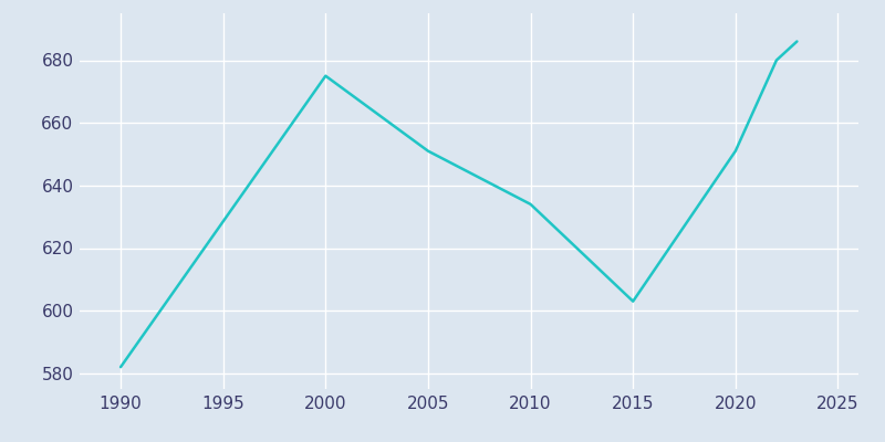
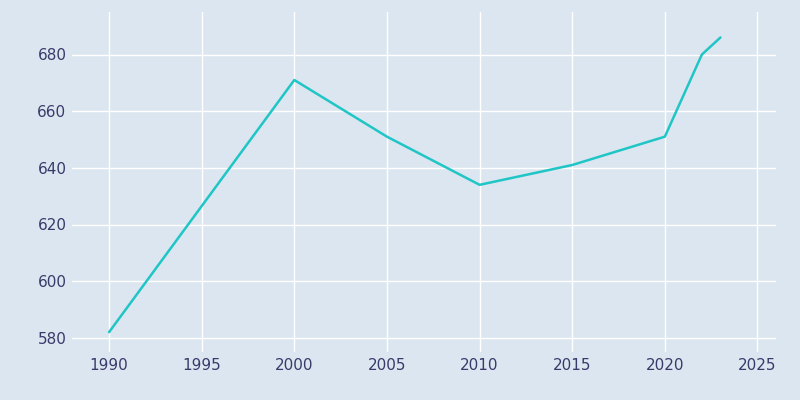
2000: 675 -> 671
2015: 603 -> 641
